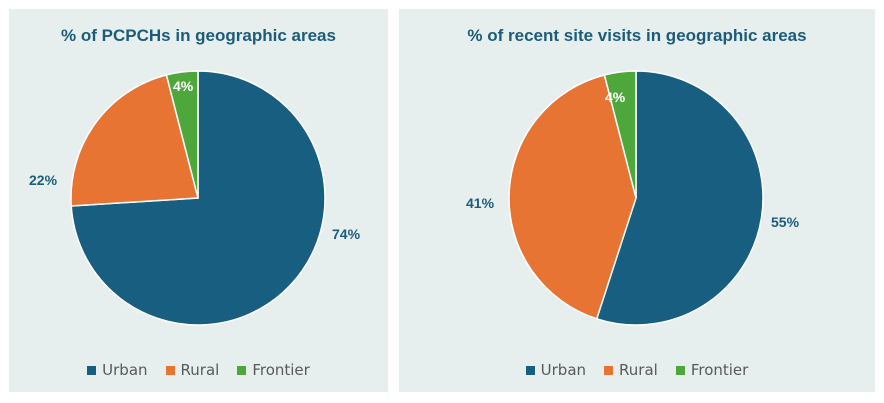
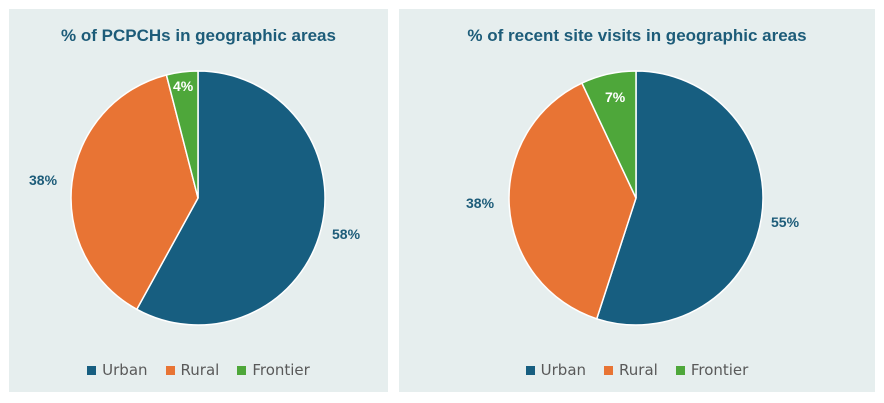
% of PCPCHs in geographic areas/Urban: 74% -> 58%
% of PCPCHs in geographic areas/Rural: 22% -> 38%
% of recent site visits in geographic areas/Rural: 41% -> 38%
% of recent site visits in geographic areas/Frontier: 4% -> 7%
